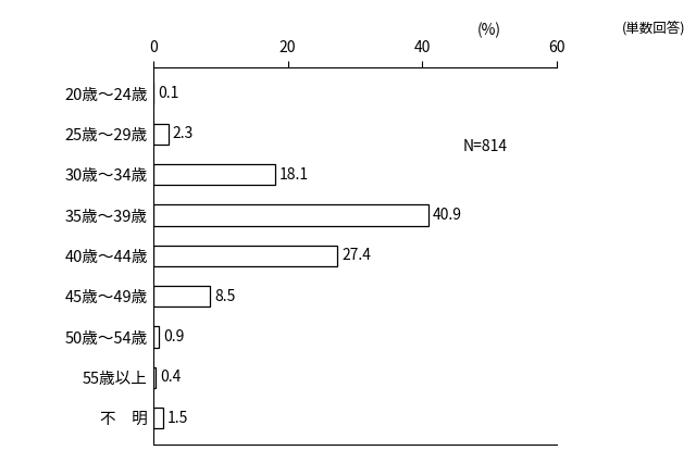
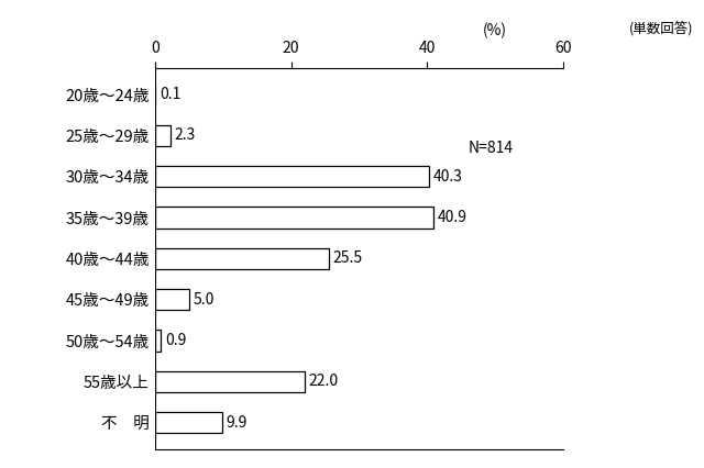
30歳～34歳: 18.1 -> 40.3
40歳～44歳: 27.4 -> 25.5
45歳～49歳: 8.5 -> 5.0
55歳以上: 0.4 -> 22.0
不 明: 1.5 -> 9.9
